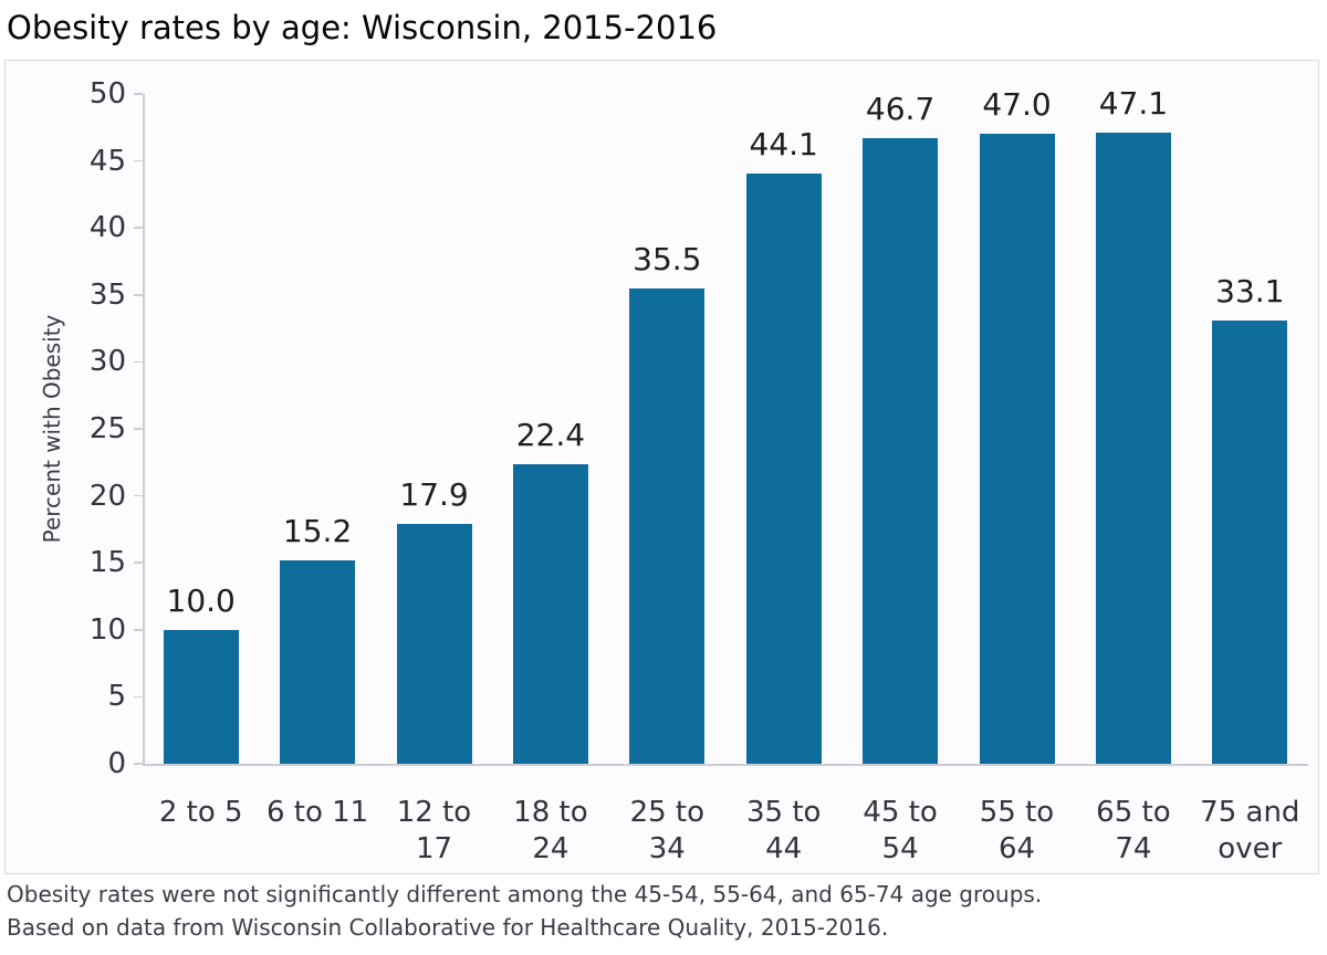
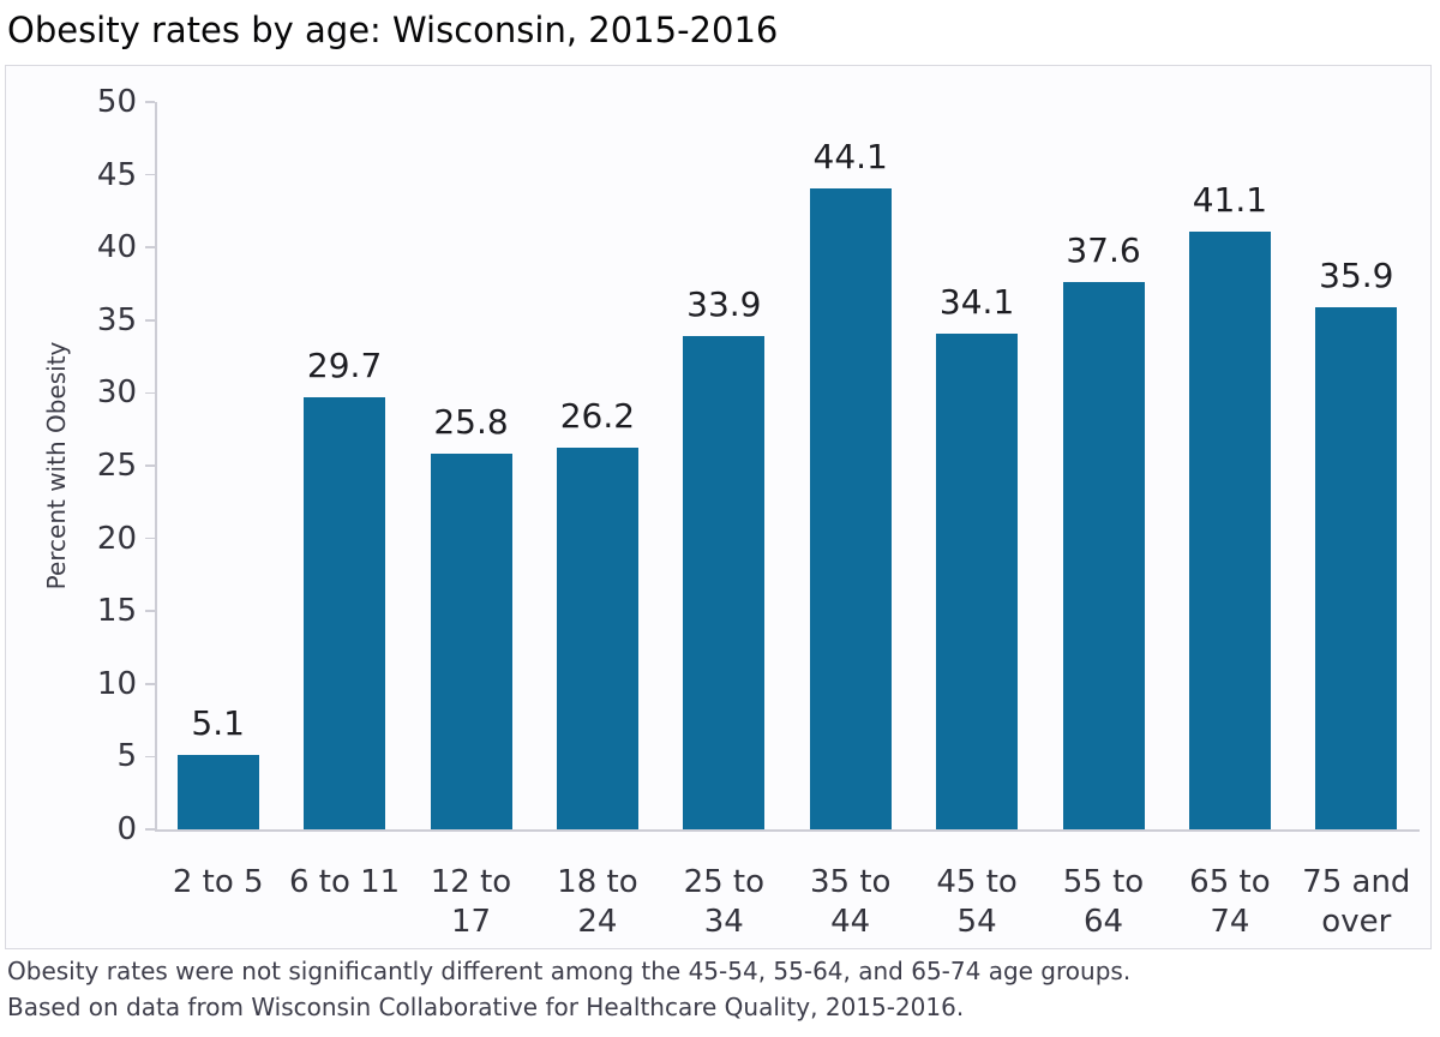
2 to 5: 10.0 -> 5.1
6 to 11: 15.2 -> 29.7
12 to 17: 17.9 -> 25.8
18 to 24: 22.4 -> 26.2
25 to 34: 35.5 -> 33.9
45 to 54: 46.7 -> 34.1
55 to 64: 47.0 -> 37.6
65 to 74: 47.1 -> 41.1
75 and over: 33.1 -> 35.9
